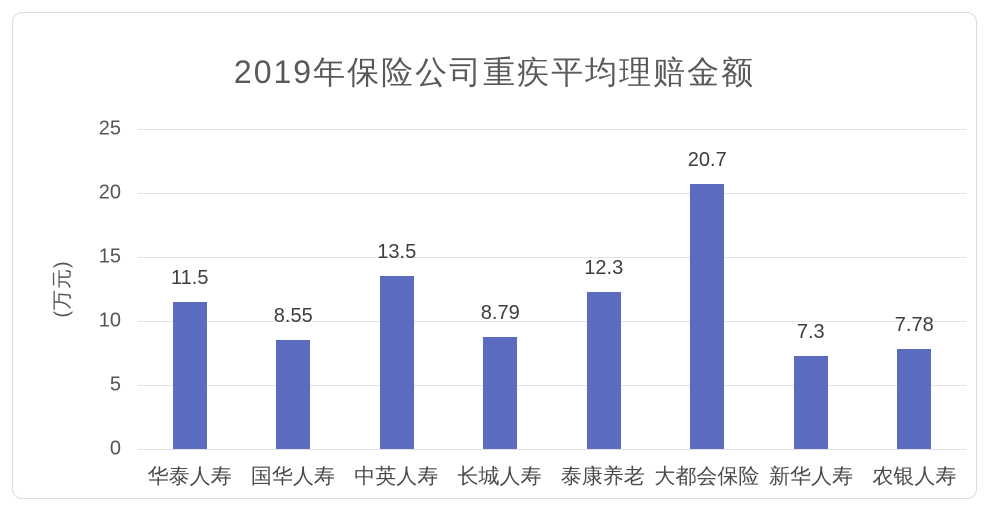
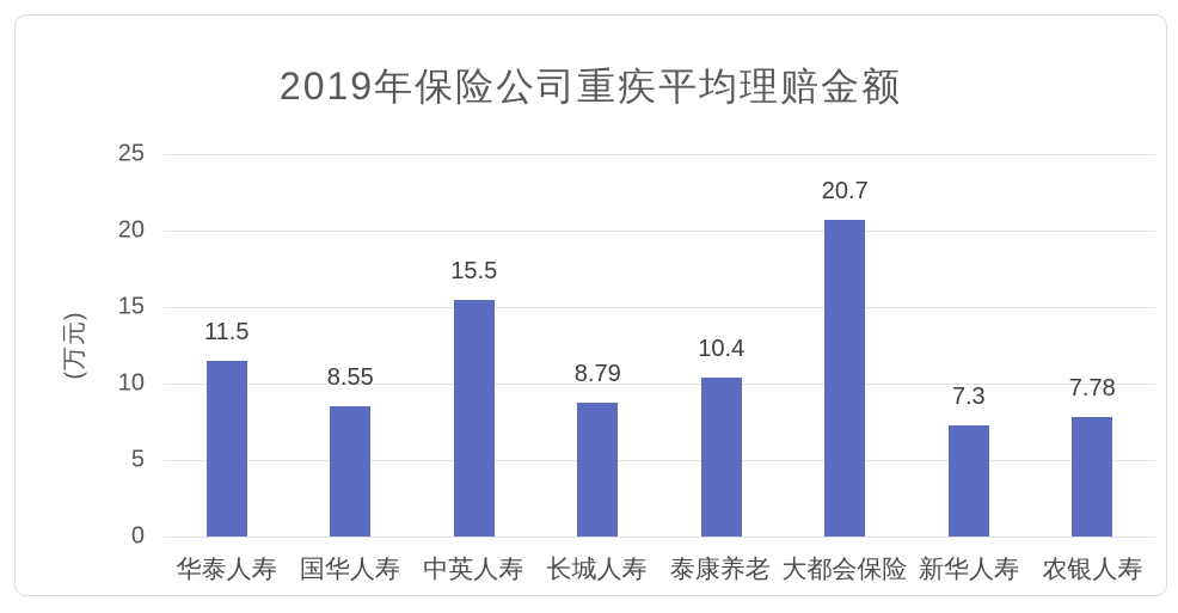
中英人寿: 13.5 -> 15.5
泰康养老: 12.3 -> 10.4
